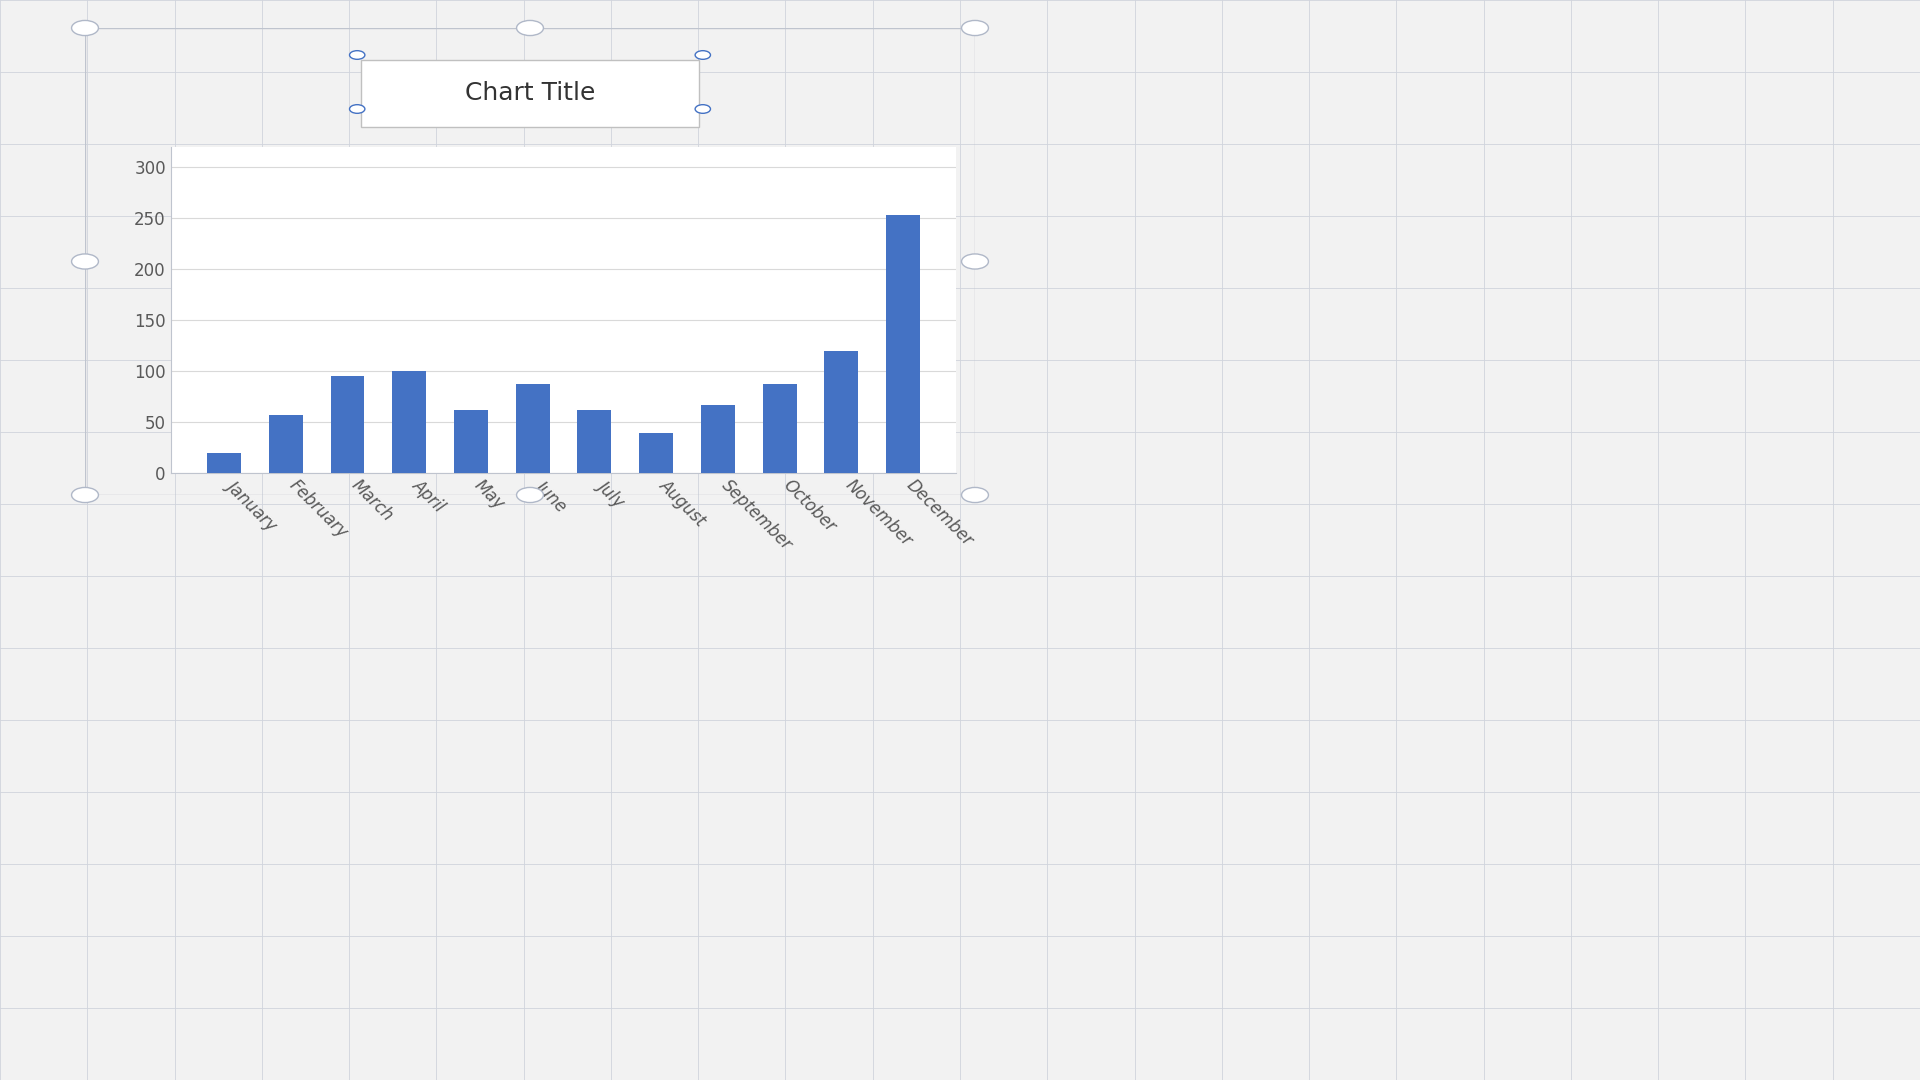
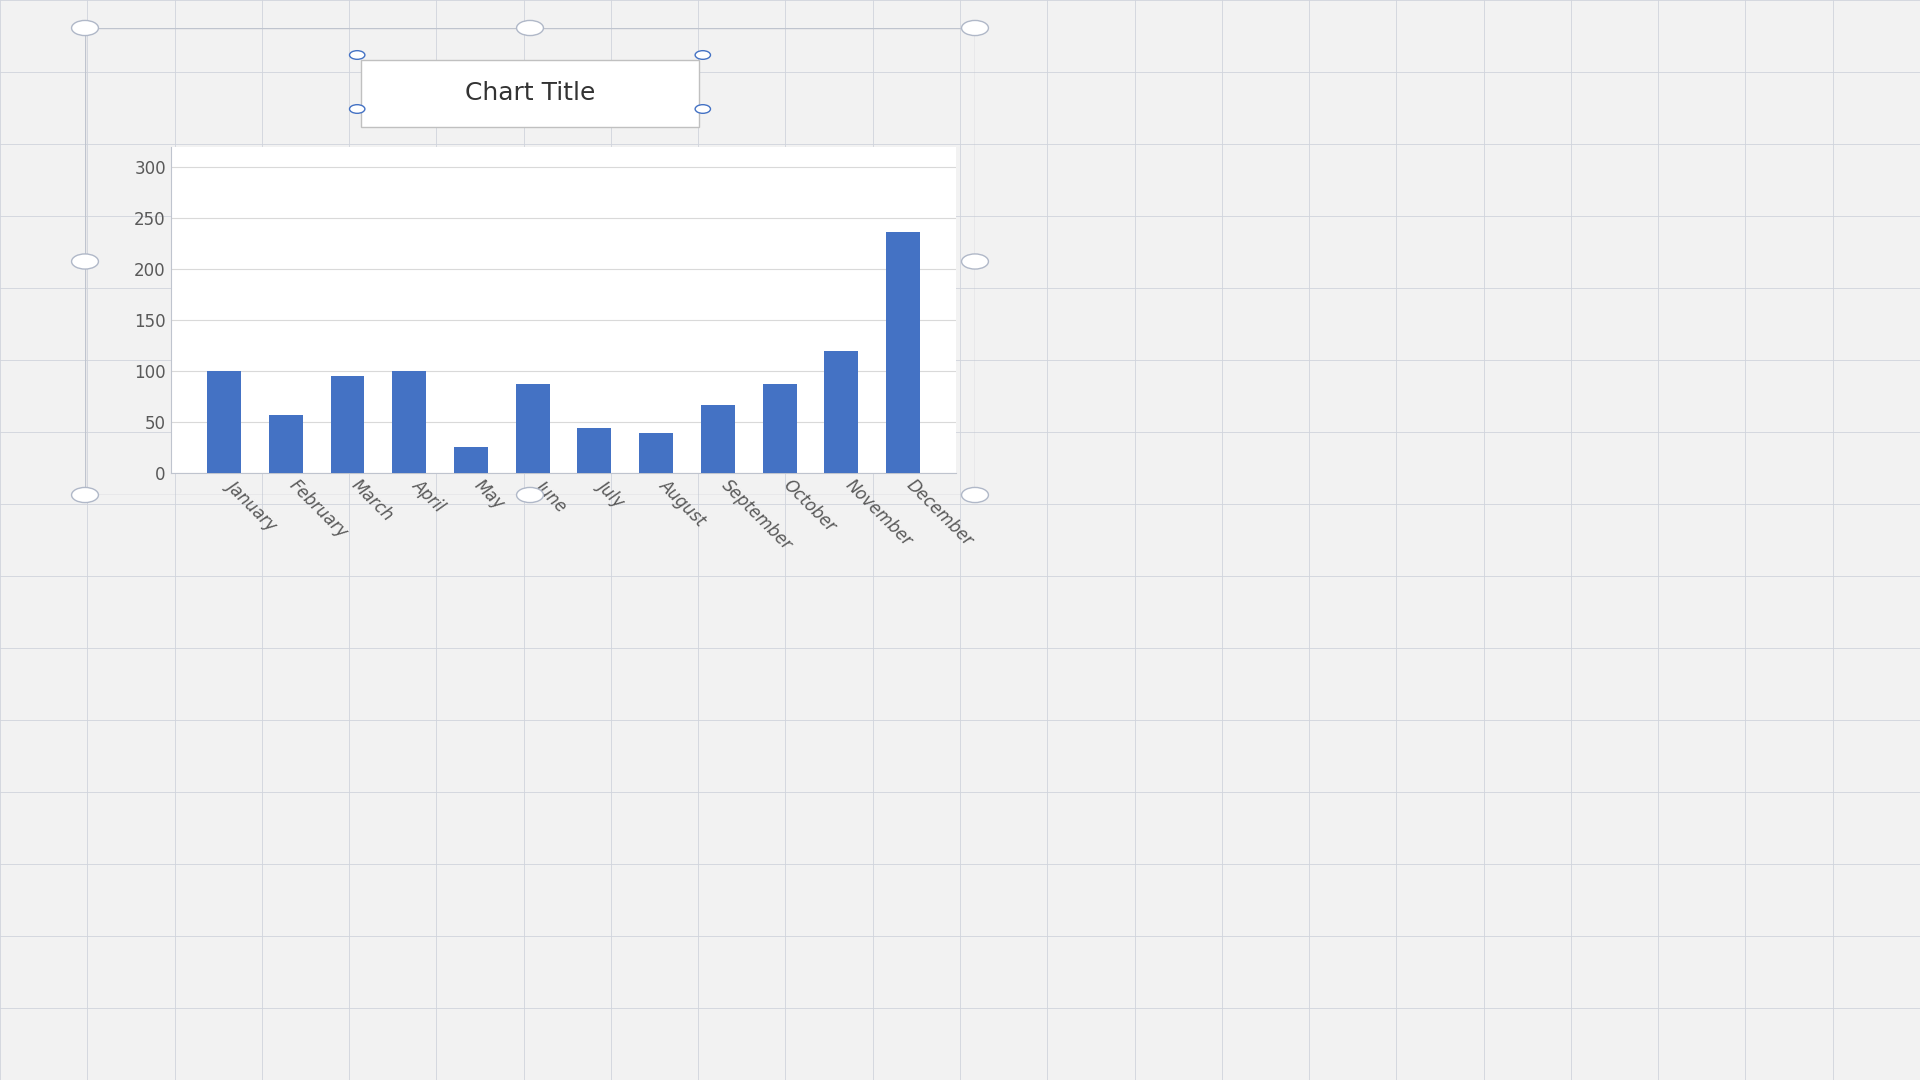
January: 20 -> 100
May: 62 -> 26
July: 62 -> 44
December: 253 -> 237
